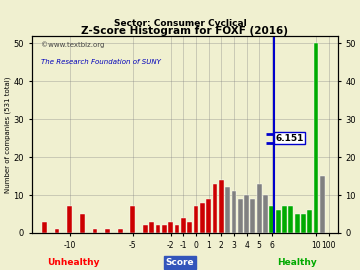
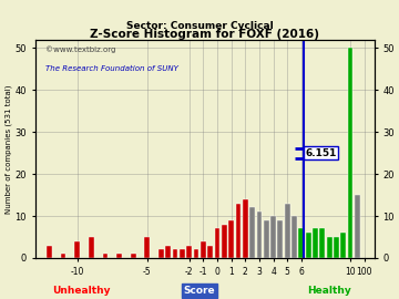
-10: 7 -> 4
-5: 7 -> 5
